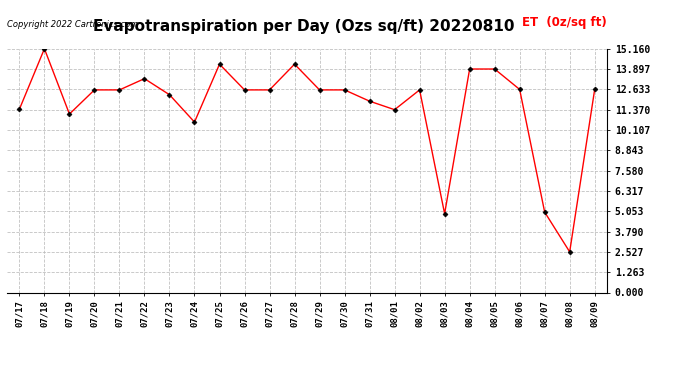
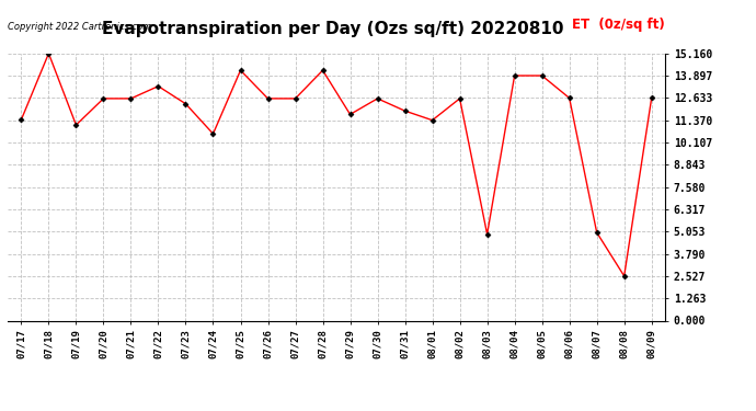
07/29: 12.6 -> 11.7
